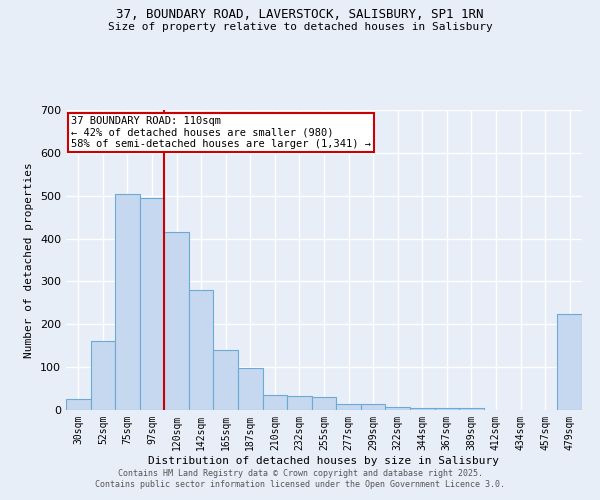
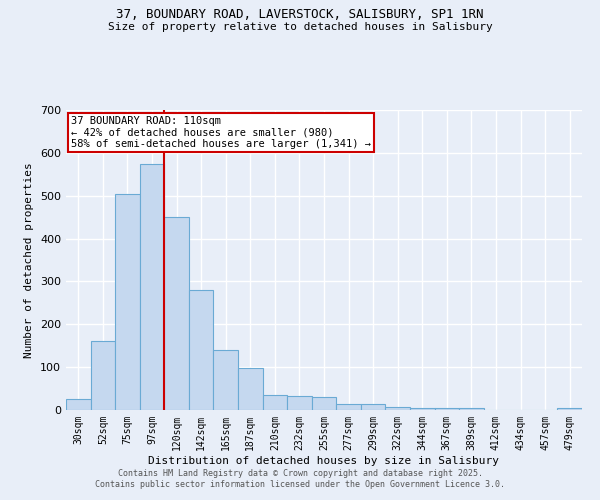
97sqm: 495 -> 575
120sqm: 415 -> 450
479sqm: 225 -> 5
